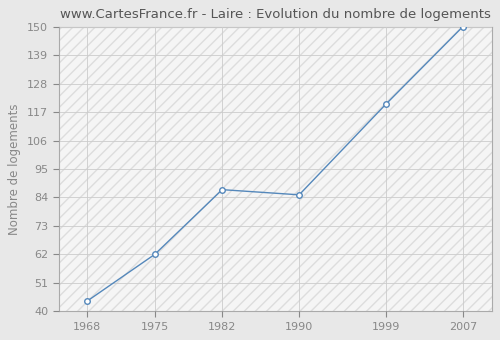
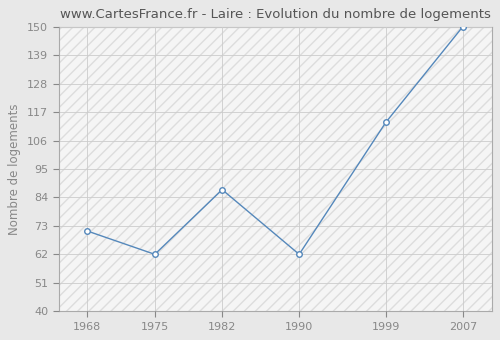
1968: 44 -> 71
1990: 85 -> 62
1999: 120 -> 113
